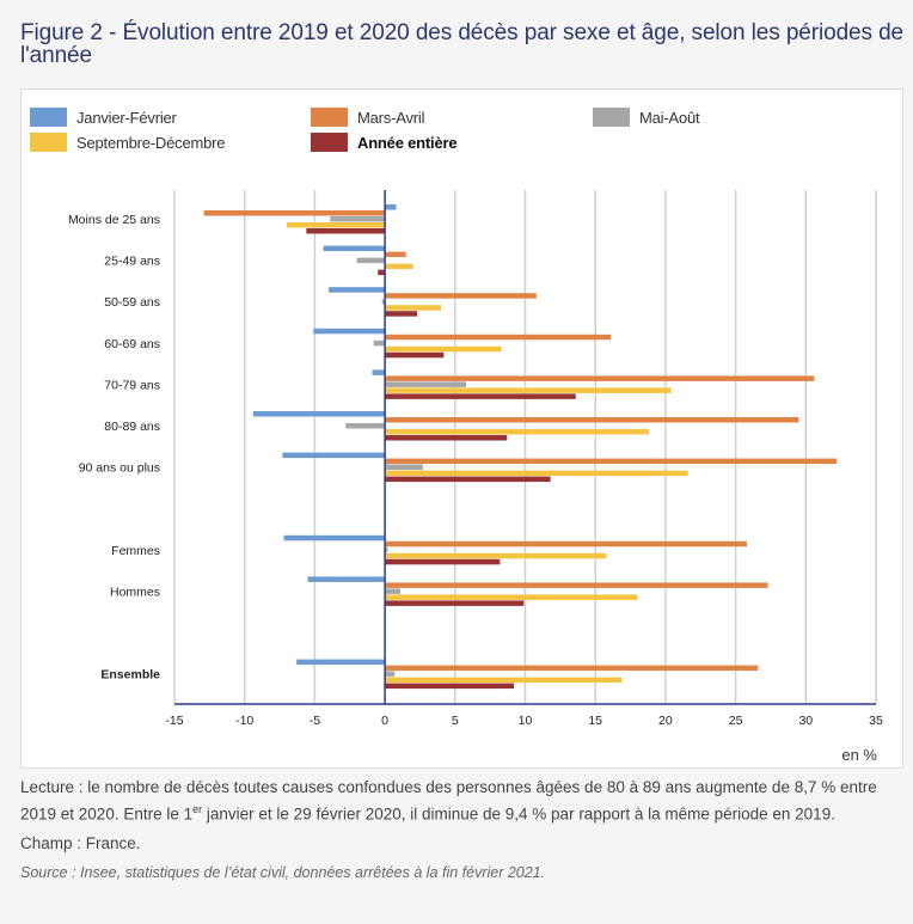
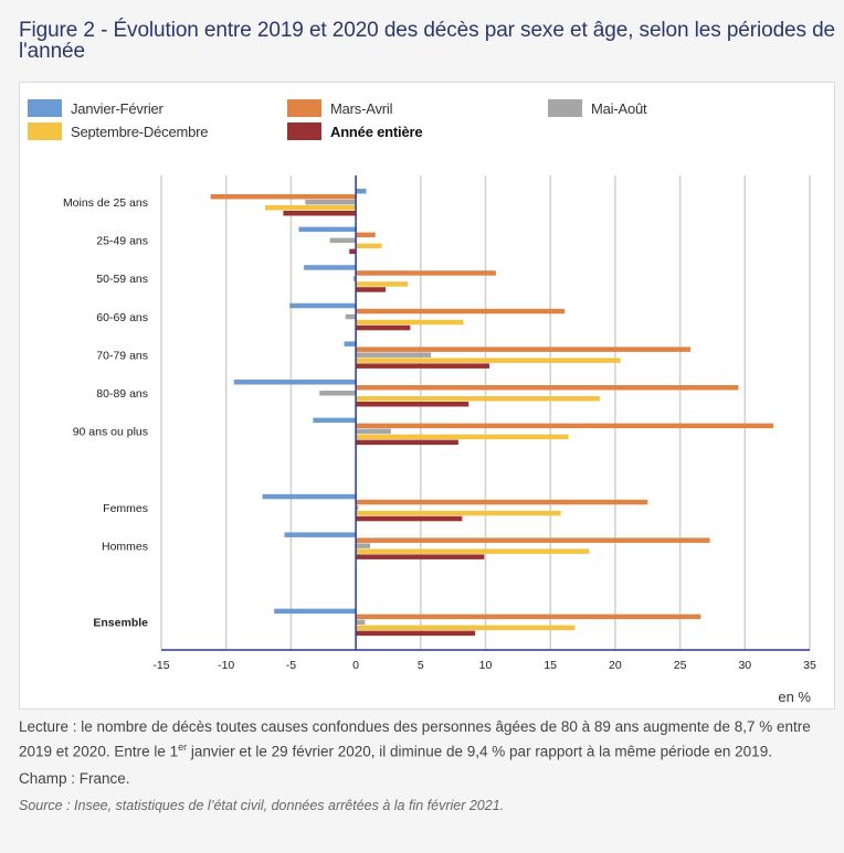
Mars-Avril/Moins de 25 ans: -12.9 -> -11.2
Mars-Avril/70-79 ans: 30.6 -> 25.8
Année entière/70-79 ans: 13.6 -> 10.3
Janvier-Février/90 ans ou plus: -7.3 -> -3.3
Septembre-Décembre/90 ans ou plus: 21.6 -> 16.4
Année entière/90 ans ou plus: 11.8 -> 7.9
Mars-Avril/Femmes: 25.8 -> 22.5
